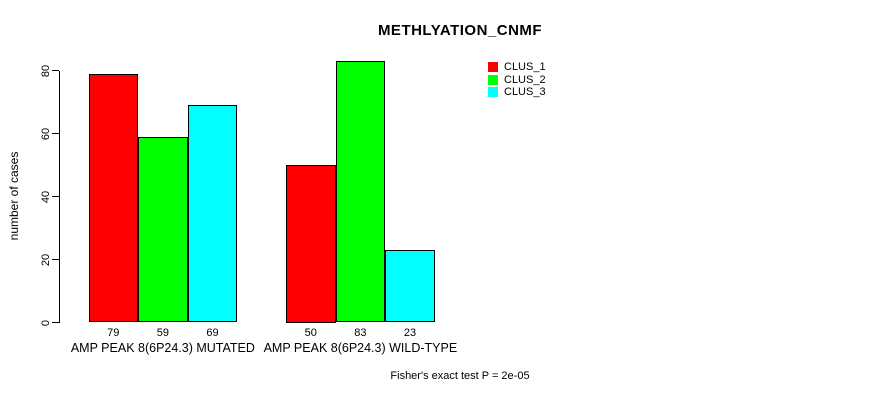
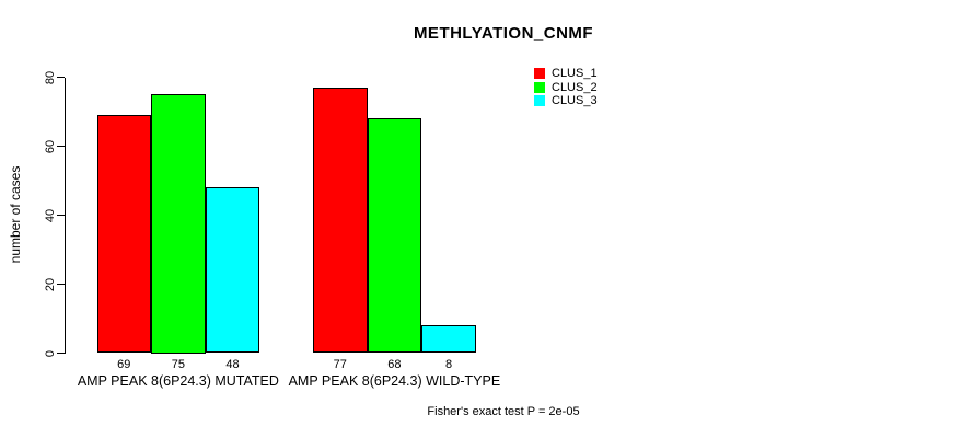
CLUS_1/AMP PEAK 8(6P24.3) MUTATED: 79 -> 69
CLUS_2/AMP PEAK 8(6P24.3) MUTATED: 59 -> 75
CLUS_3/AMP PEAK 8(6P24.3) MUTATED: 69 -> 48
CLUS_1/AMP PEAK 8(6P24.3) WILD-TYPE: 50 -> 77
CLUS_2/AMP PEAK 8(6P24.3) WILD-TYPE: 83 -> 68
CLUS_3/AMP PEAK 8(6P24.3) WILD-TYPE: 23 -> 8
